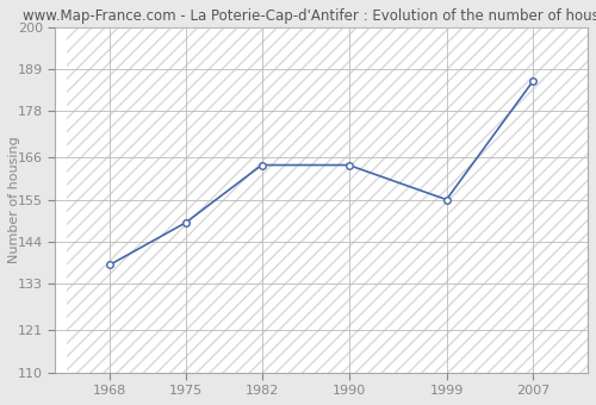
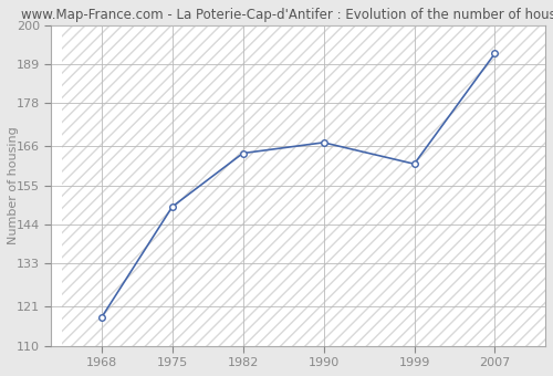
1968: 138 -> 118
1990: 164 -> 167
1999: 155 -> 161
2007: 186 -> 192
